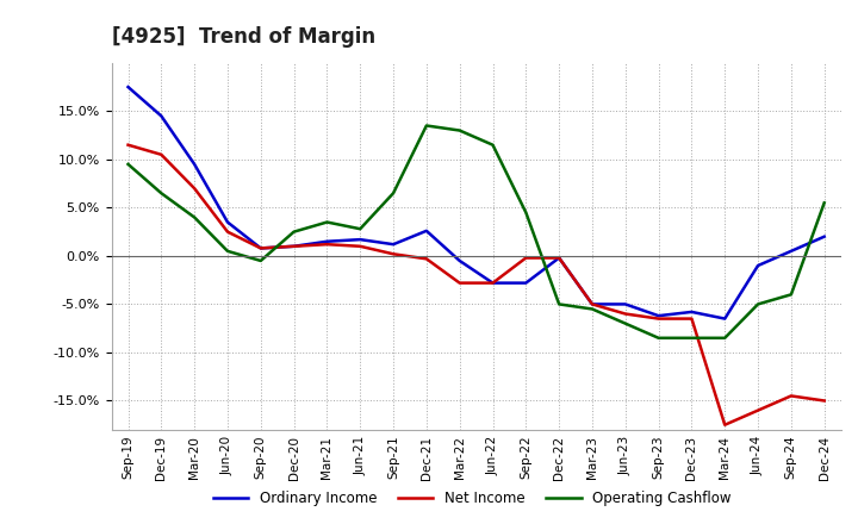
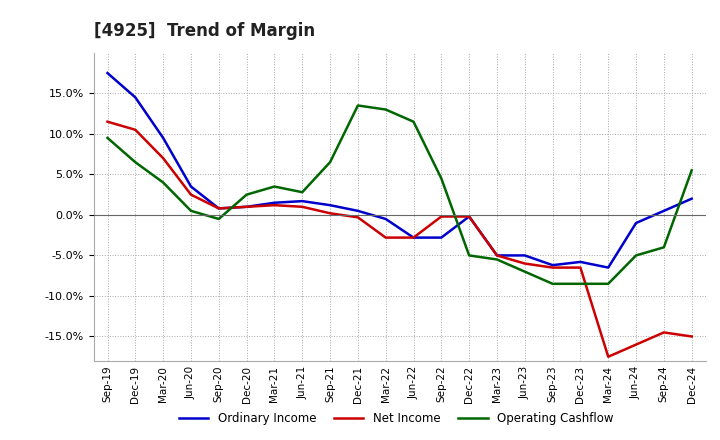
Ordinary Income/Dec-21: 2.6% -> 0.5%
